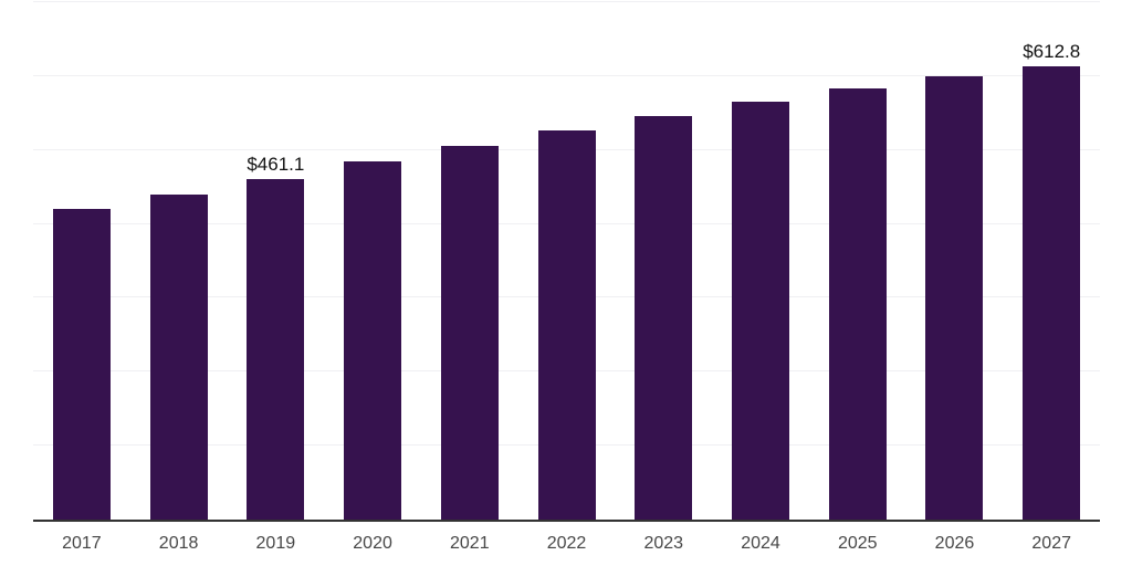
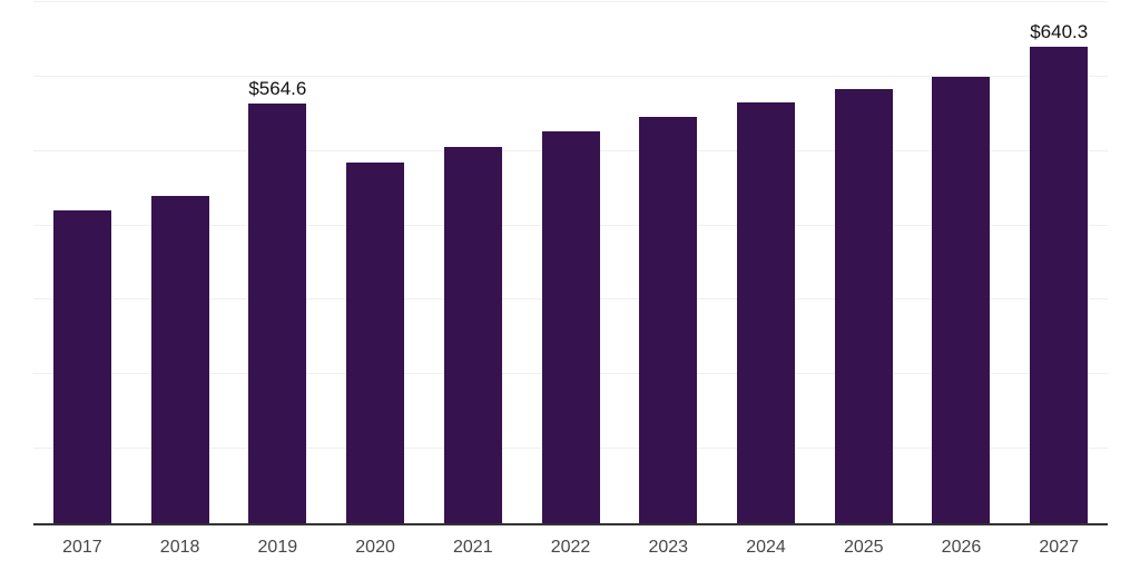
2019: $461.1 -> $564.6
2027: $612.8 -> $640.3
